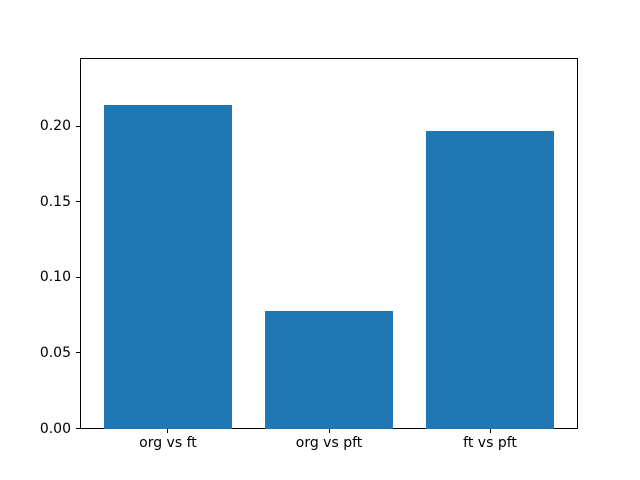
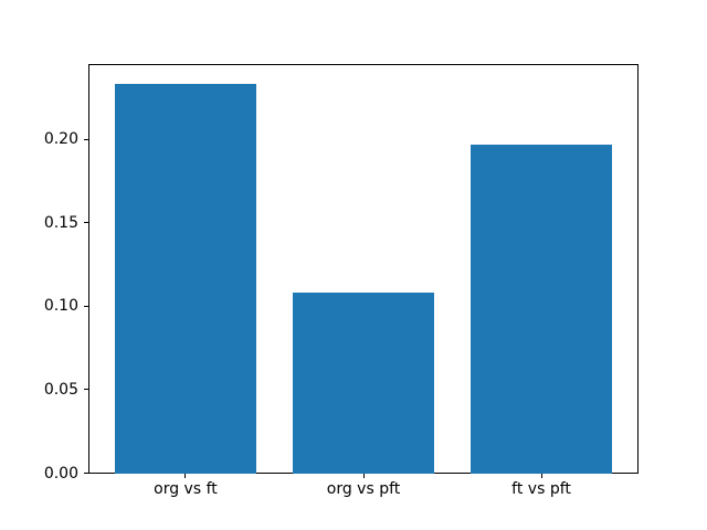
org vs ft: 0.214 -> 0.233
org vs pft: 0.078 -> 0.108
